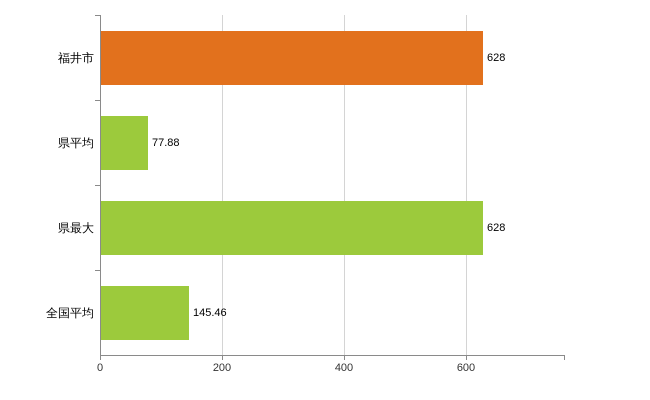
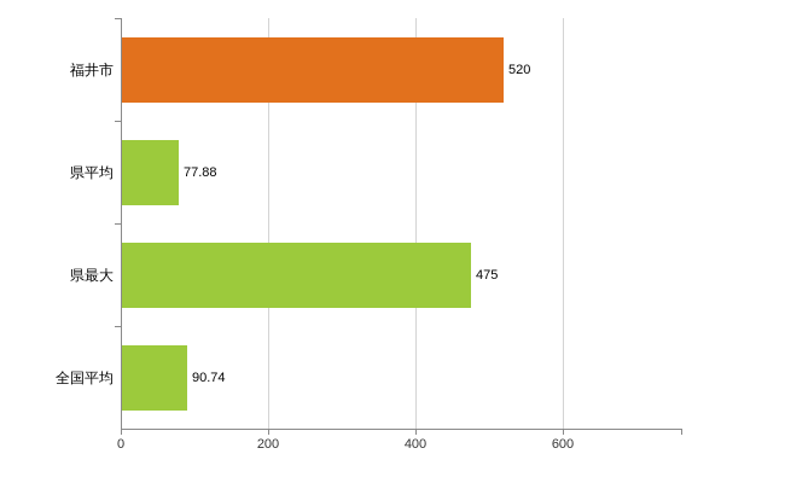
福井市: 628 -> 520
県最大: 628 -> 475
全国平均: 145.46 -> 90.74
